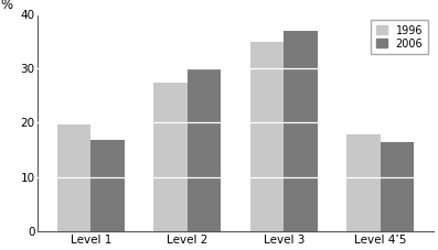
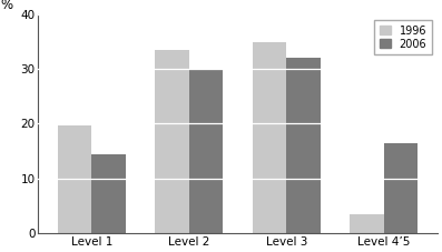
2006/Level 1: 16.8 -> 14.5
1996/Level 2: 27.5 -> 33.5
2006/Level 3: 37.0 -> 32.0
1996/Level 4’5: 17.8 -> 3.5
